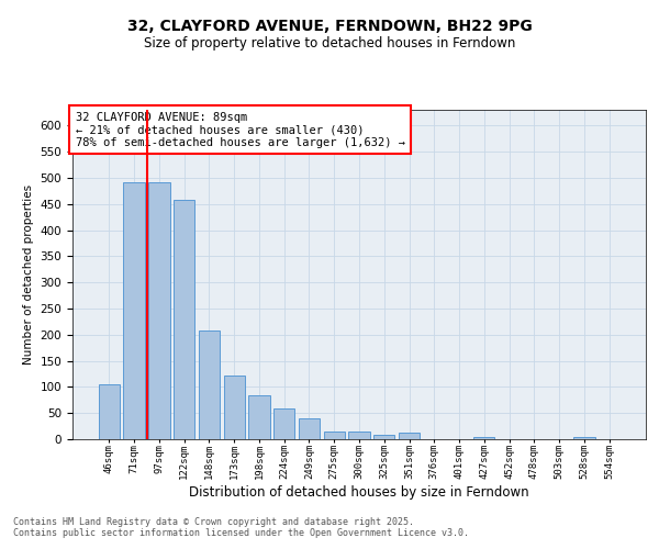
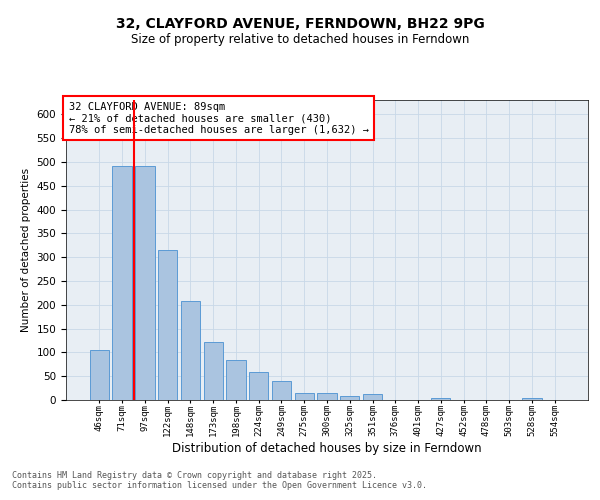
122sqm: 458 -> 315
